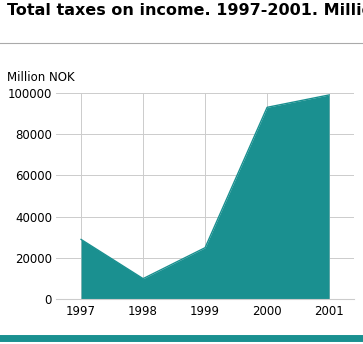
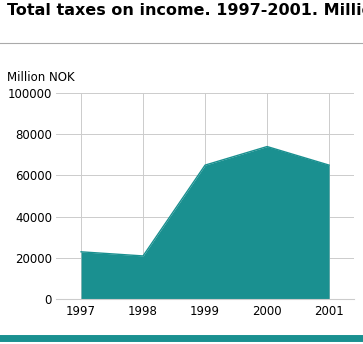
1997: 29000 -> 23000
1998: 10000 -> 21000
1999: 25000 -> 65000
2000: 93000 -> 74000
2001: 99000 -> 65000
